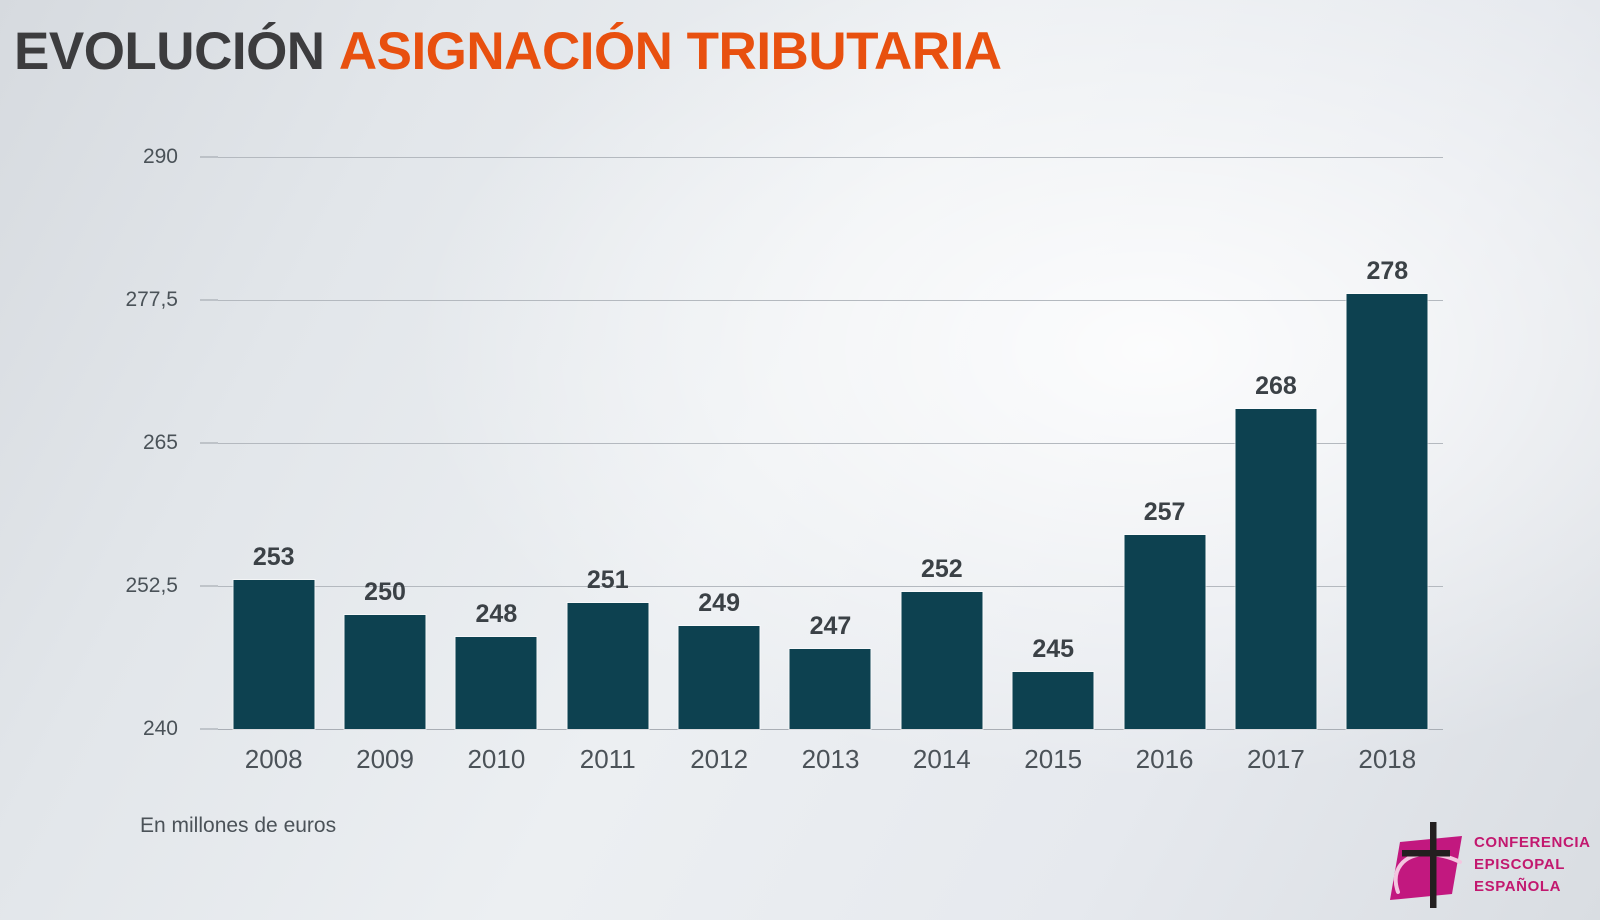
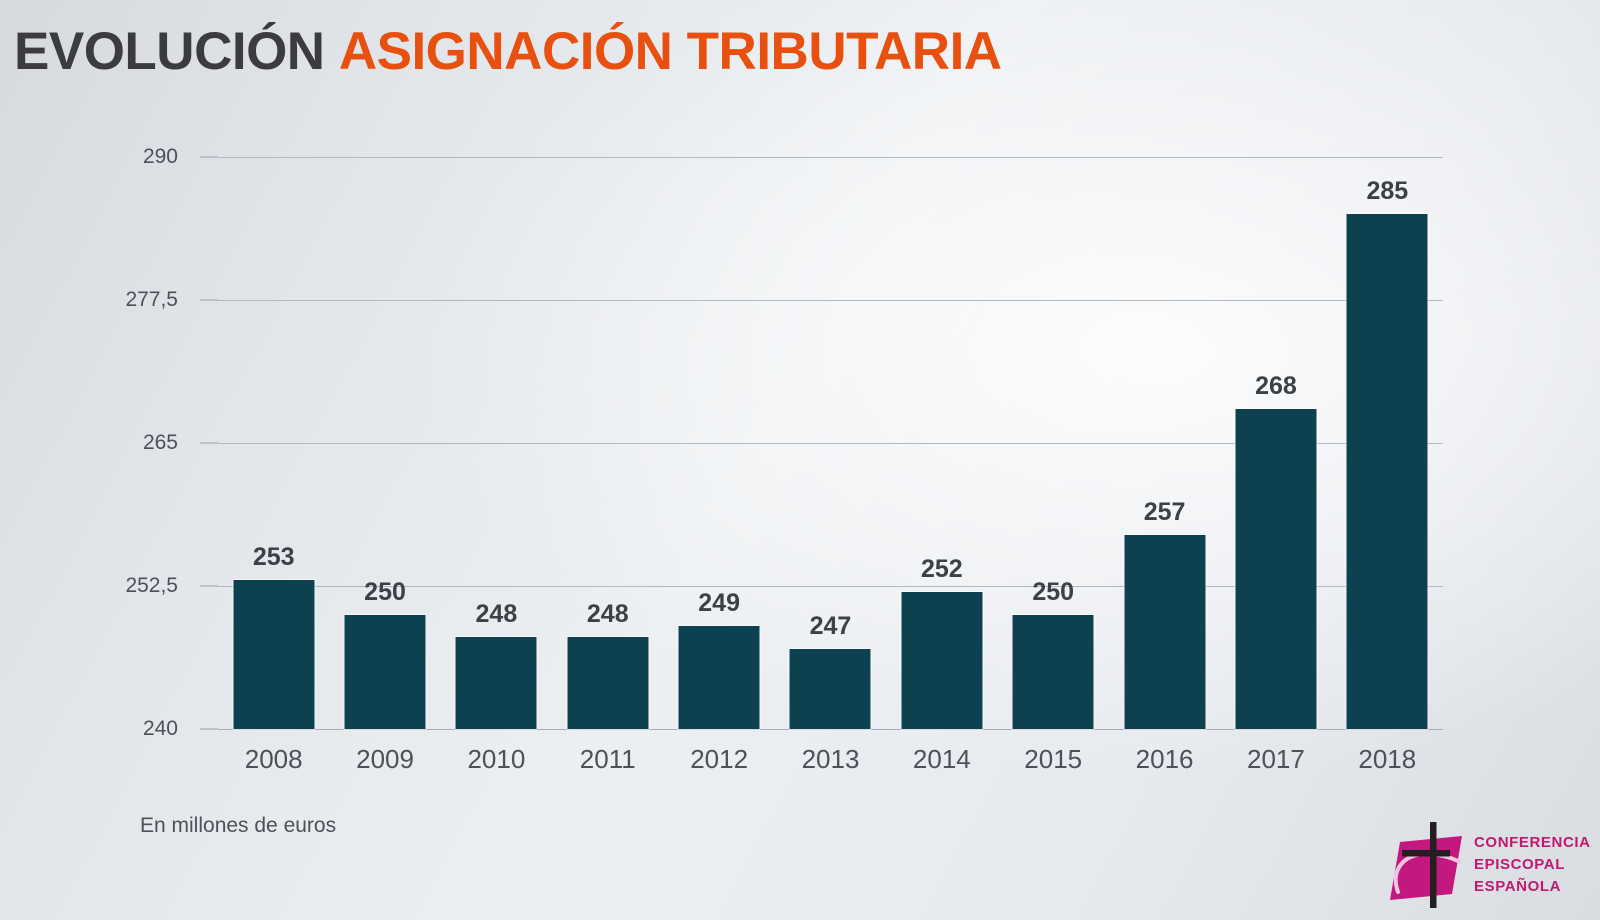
2011: 251 -> 248
2015: 245 -> 250
2018: 278 -> 285
